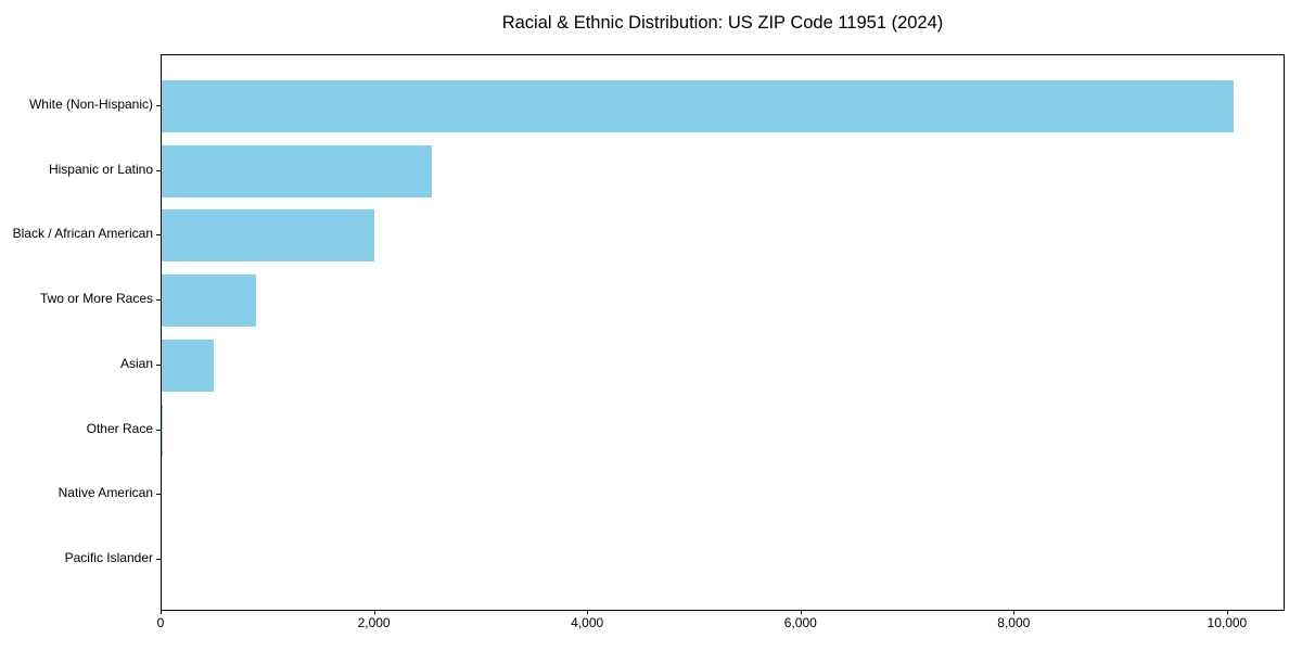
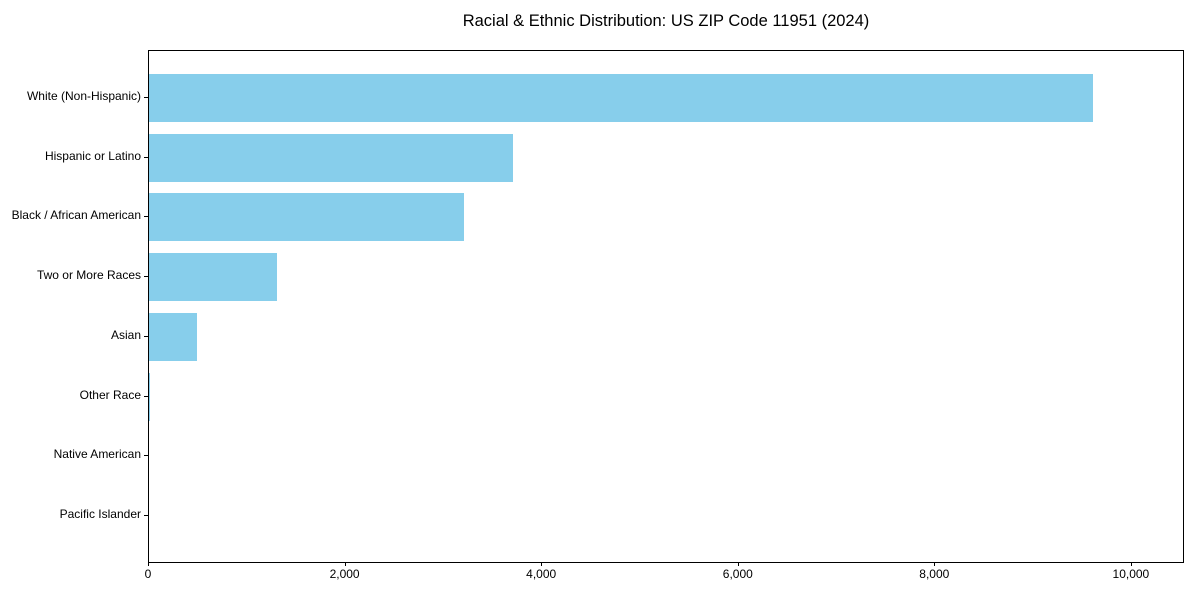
White (Non-Hispanic): 10000 -> 9600
Hispanic or Latino: 2500 -> 3700
Black / African American: 2000 -> 3200
Two or More Races: 900 -> 1300
